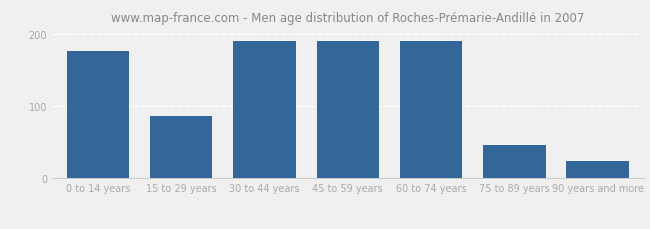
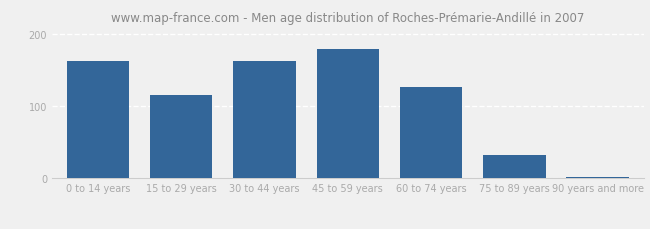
0 to 14 years: 176 -> 163
15 to 29 years: 86 -> 116
30 to 44 years: 190 -> 163
45 to 59 years: 190 -> 179
60 to 74 years: 190 -> 126
75 to 89 years: 46 -> 32
90 years and more: 24 -> 2
